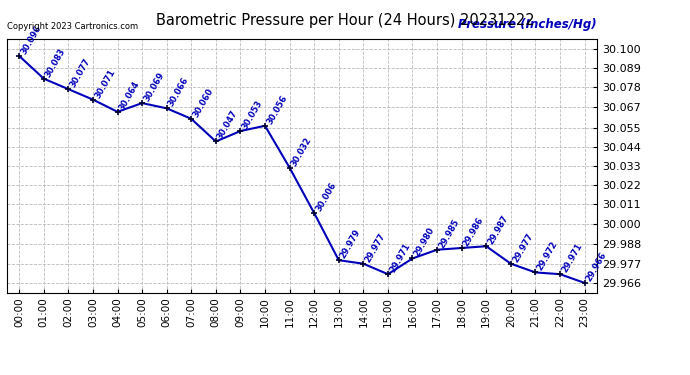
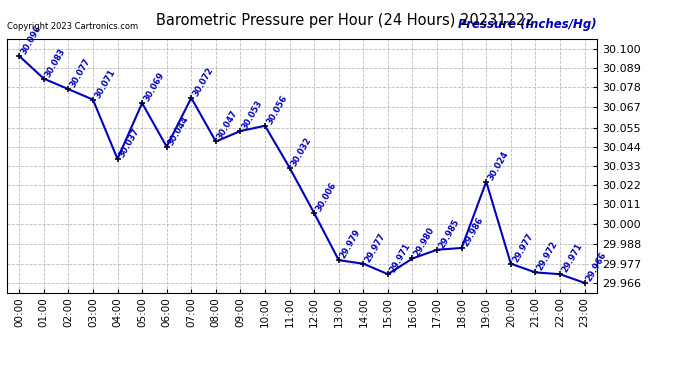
04:00: 30.064 -> 30.037
06:00: 30.066 -> 30.044
07:00: 30.060 -> 30.072
19:00: 29.987 -> 30.024
